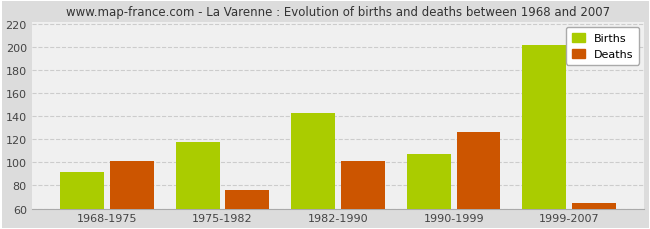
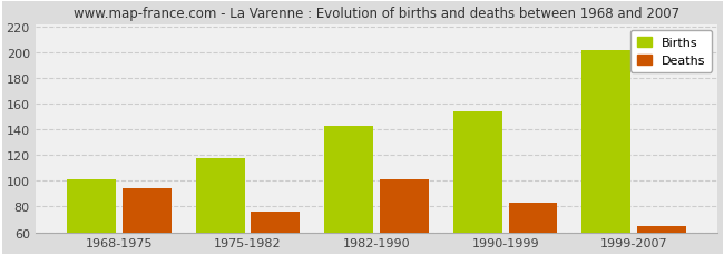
Births/1968-1975: 92 -> 101
Deaths/1968-1975: 101 -> 94
Births/1990-1999: 107 -> 154
Deaths/1990-1999: 126 -> 83
